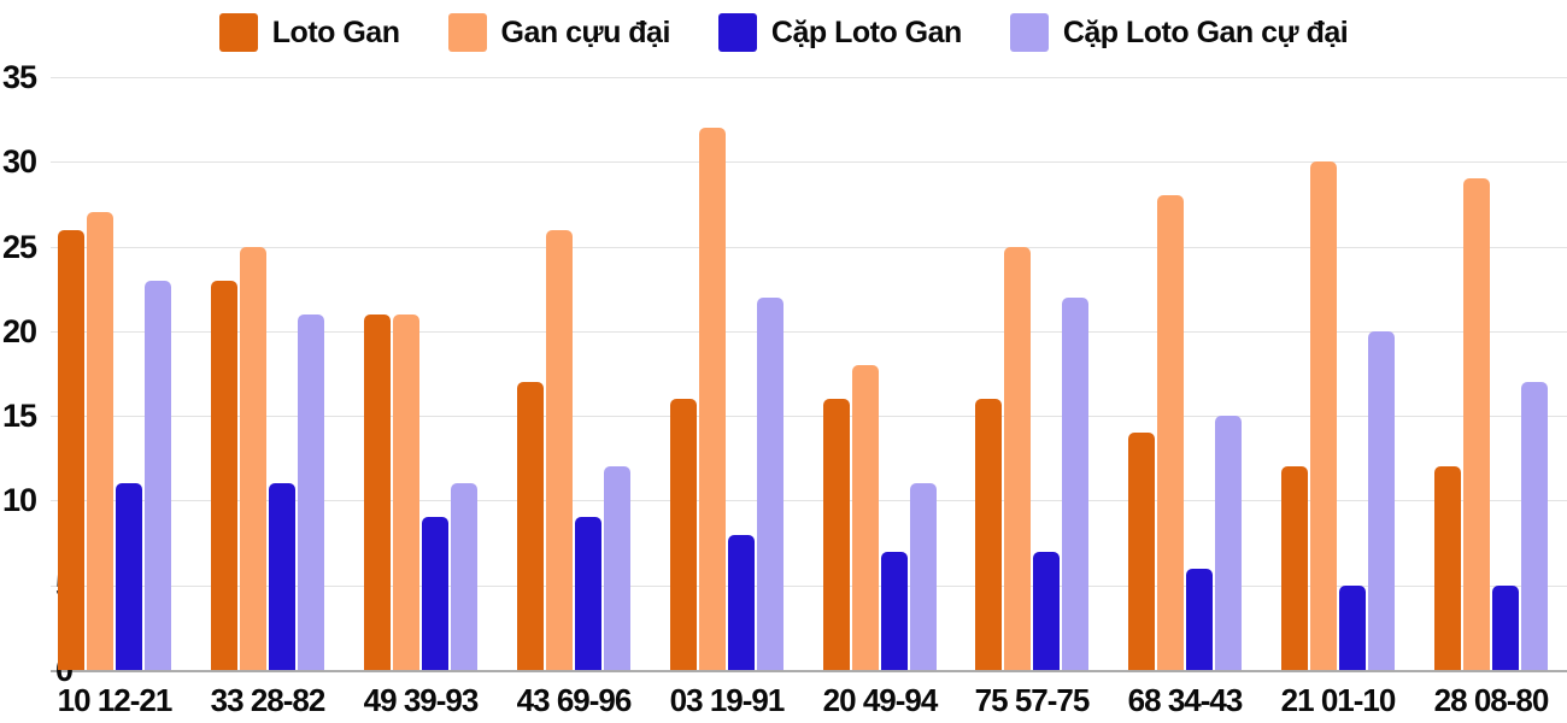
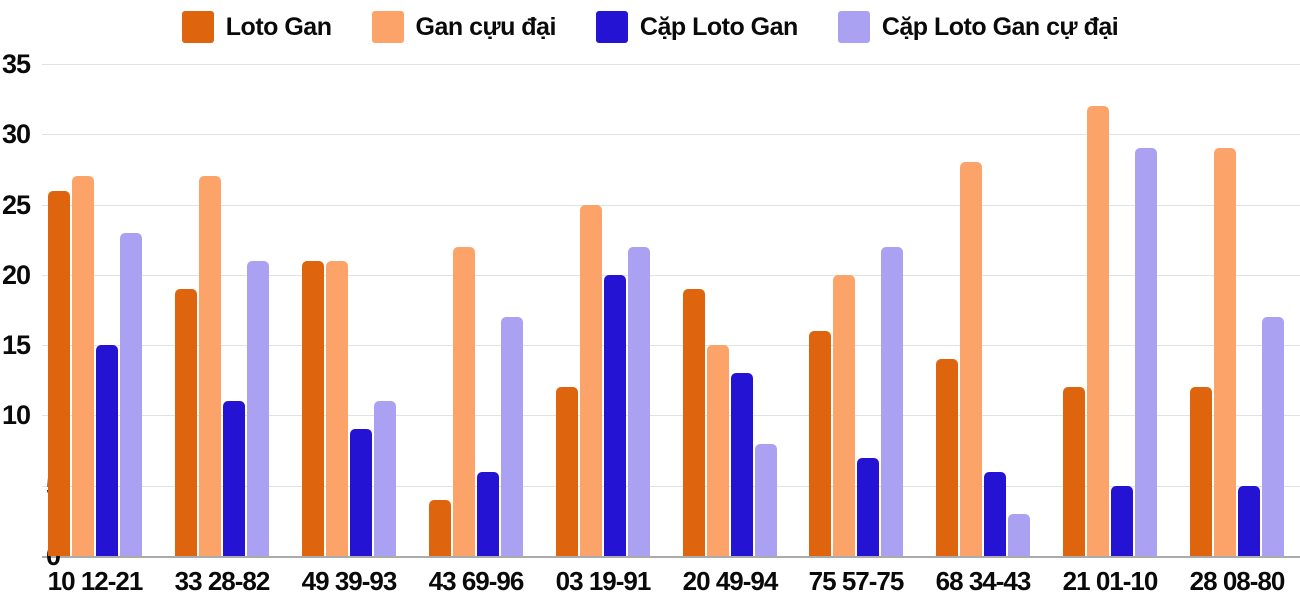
Cặp Loto Gan/10 12-21: 11 -> 15
Loto Gan/33 28-82: 23 -> 19
Gan cựu đại/33 28-82: 25 -> 27
Loto Gan/43 69-96: 17 -> 4
Gan cựu đại/43 69-96: 26 -> 22
Cặp Loto Gan/43 69-96: 9 -> 6
Cặp Loto Gan cự đại/43 69-96: 12 -> 17
Loto Gan/03 19-91: 16 -> 12
Gan cựu đại/03 19-91: 32 -> 25
Cặp Loto Gan/03 19-91: 8 -> 20
Loto Gan/20 49-94: 16 -> 19
Gan cựu đại/20 49-94: 18 -> 15
Cặp Loto Gan/20 49-94: 7 -> 13
Cặp Loto Gan cự đại/20 49-94: 11 -> 8
Gan cựu đại/75 57-75: 25 -> 20
Cặp Loto Gan cự đại/68 34-43: 15 -> 3
Gan cựu đại/21 01-10: 30 -> 32
Cặp Loto Gan cự đại/21 01-10: 20 -> 29
